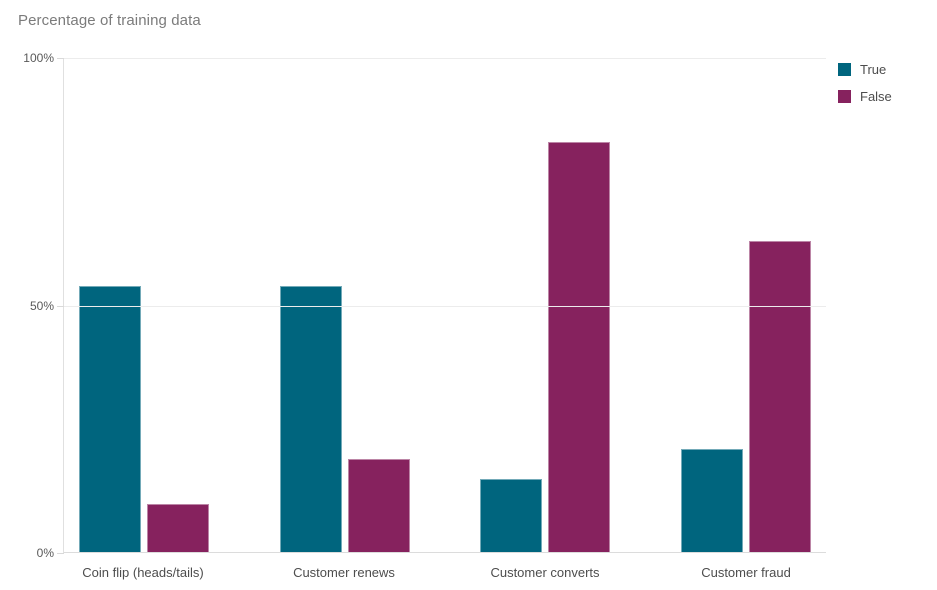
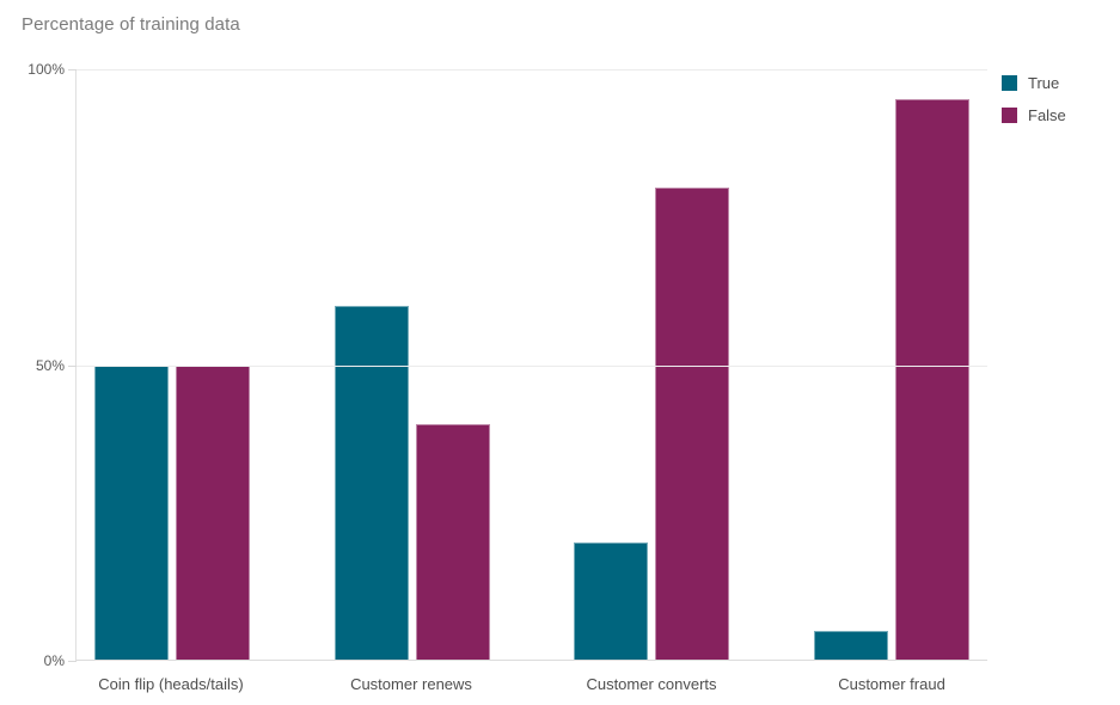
True/Coin flip (heads/tails): 54% -> 50%
False/Coin flip (heads/tails): 10% -> 50%
True/Customer renews: 54% -> 60%
False/Customer renews: 19% -> 40%
True/Customer converts: 15% -> 20%
False/Customer converts: 83% -> 80%
True/Customer fraud: 21% -> 5%
False/Customer fraud: 63% -> 95%
